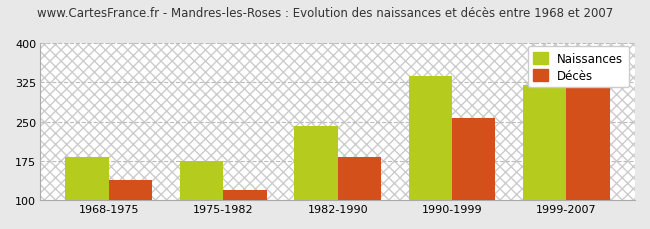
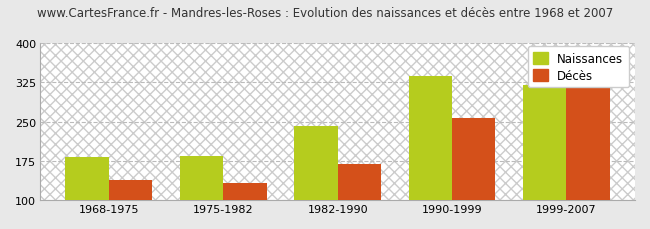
Naissances/1975-1982: 174 -> 184
Décès/1975-1982: 118 -> 132
Décès/1982-1990: 182 -> 168
